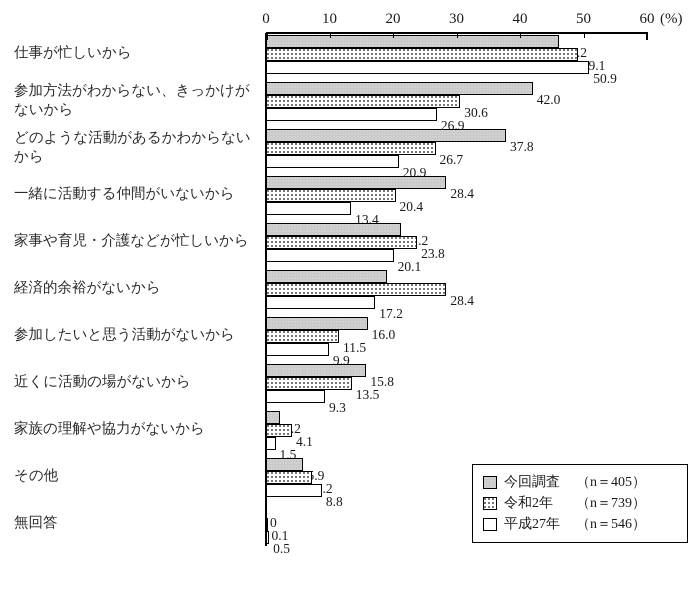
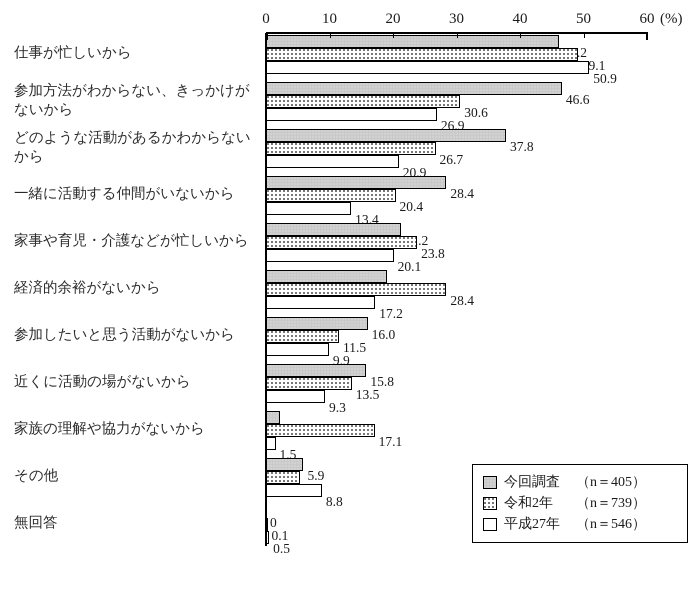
今回調査/参加方法がわからない、きっかけが ないから: 42.0 -> 46.6
令和2年/家族の理解や協力がないから: 4.1 -> 17.1
令和2年/その他: 7.2 -> 5.3
